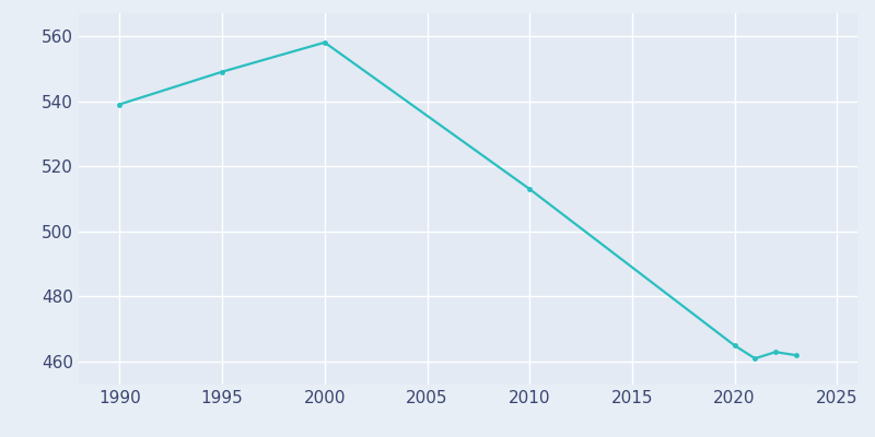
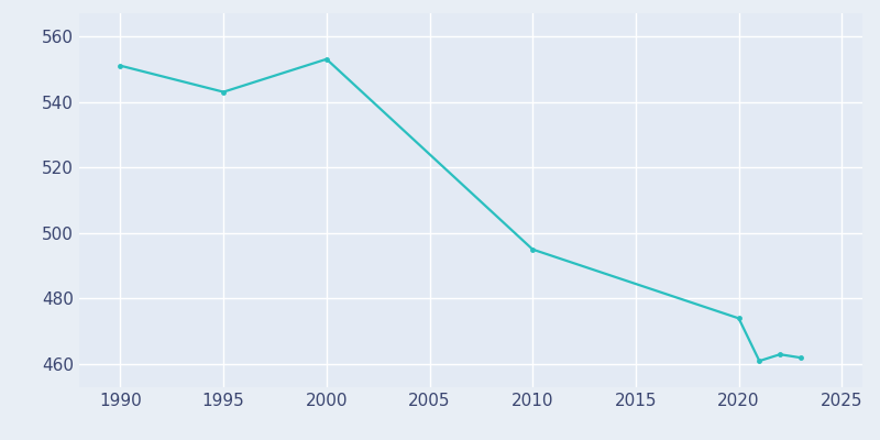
1990: 539 -> 551
1995: 549 -> 543
2000: 558 -> 553
2010: 513 -> 495
2020: 465 -> 474
